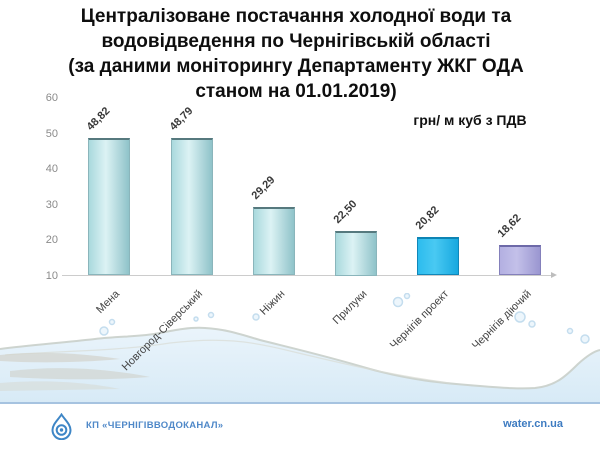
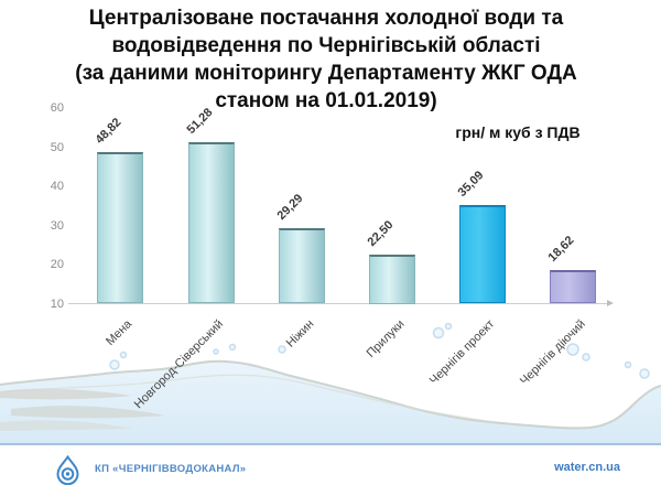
Новгород-Сіверський: 48,79 -> 51,28
Чернігів проект: 20,82 -> 35,09
